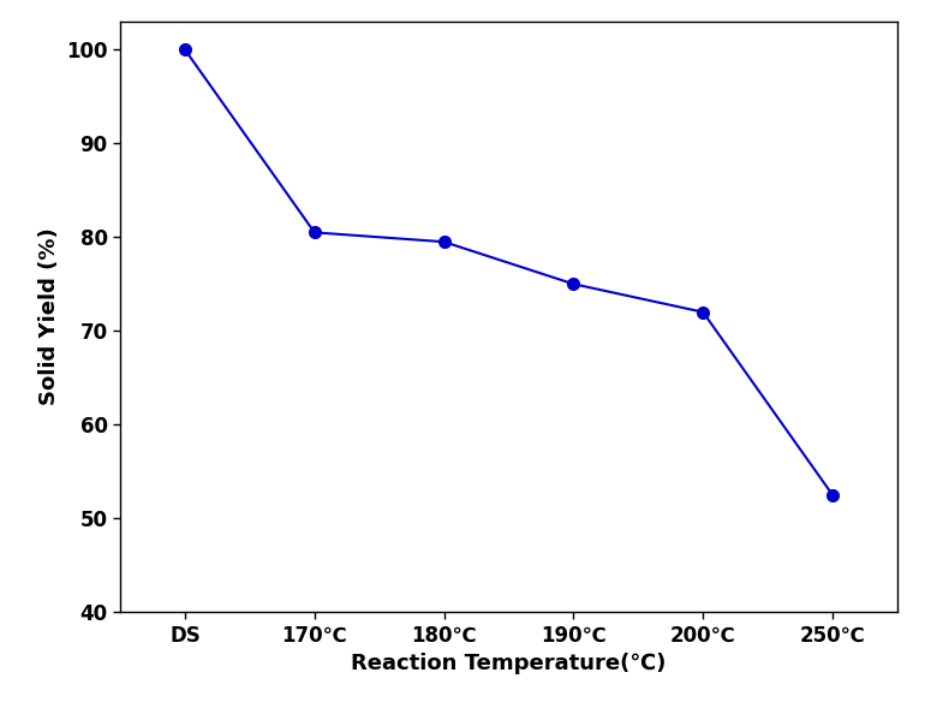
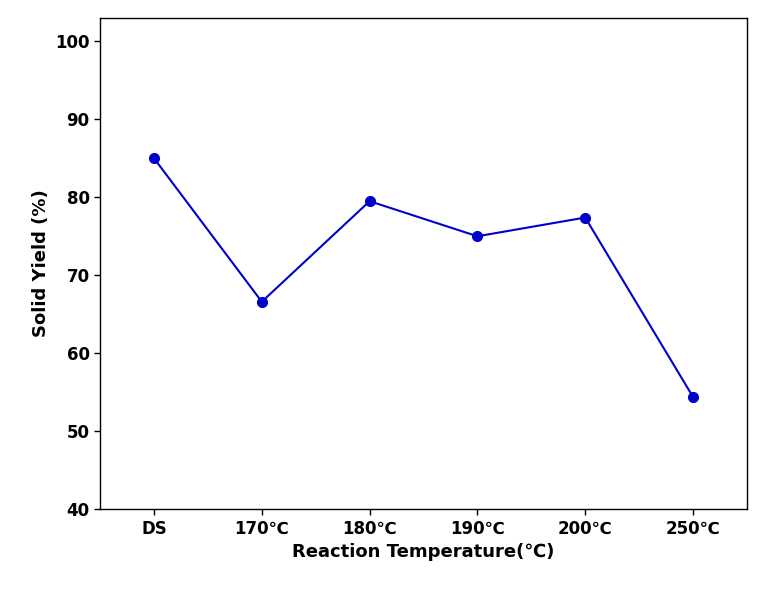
DS: 100.0 -> 85.0
170℃: 80.5 -> 66.6
200℃: 72.0 -> 77.4
250℃: 52.5 -> 54.4
